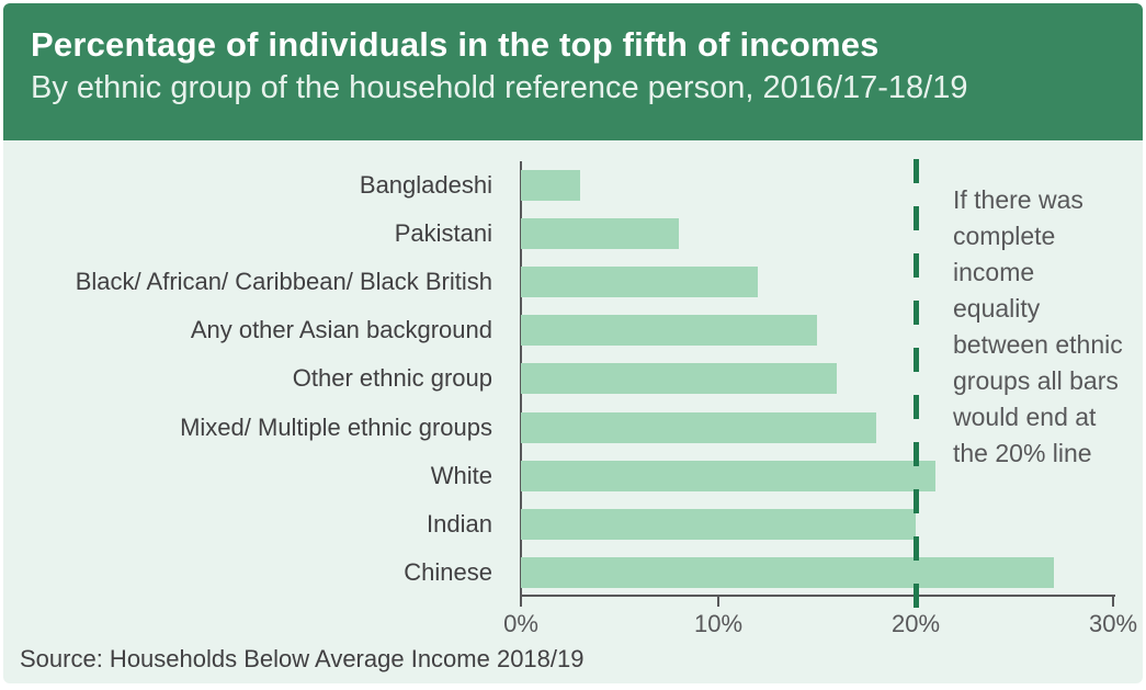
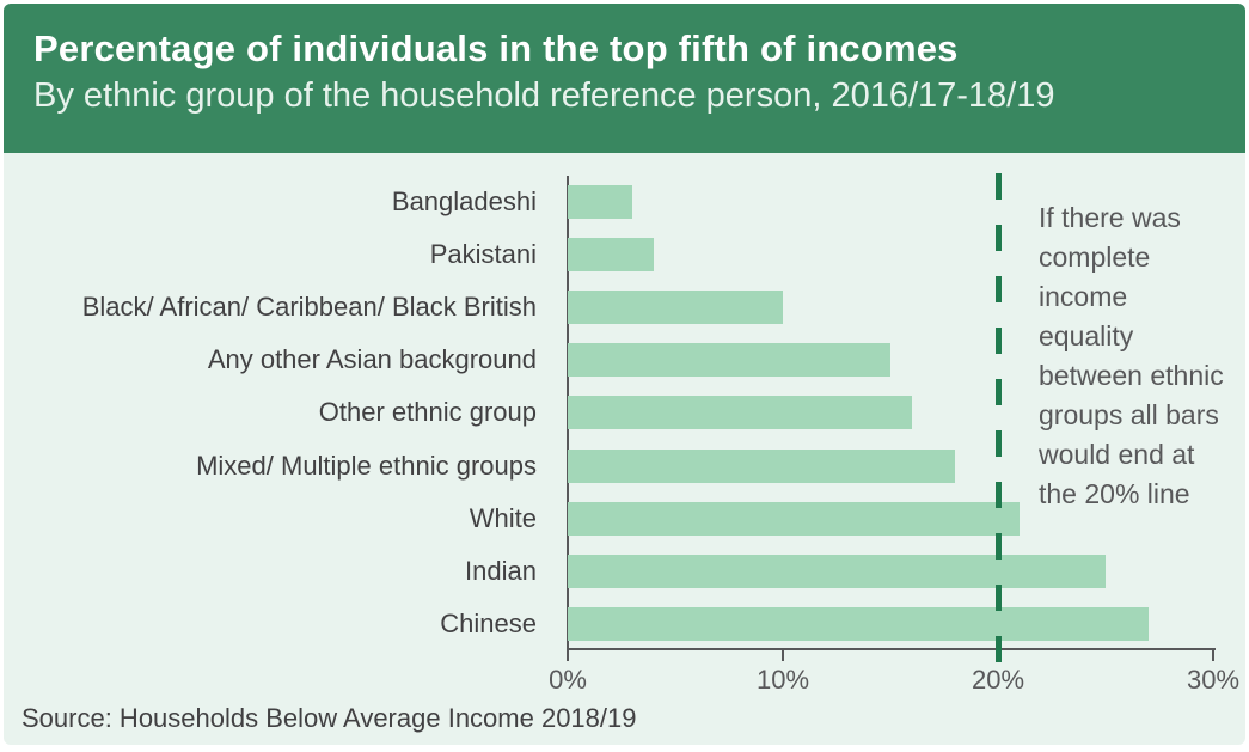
Pakistani: 8% -> 4%
Black/ African/ Caribbean/ Black British: 12% -> 10%
Indian: 20% -> 25%
